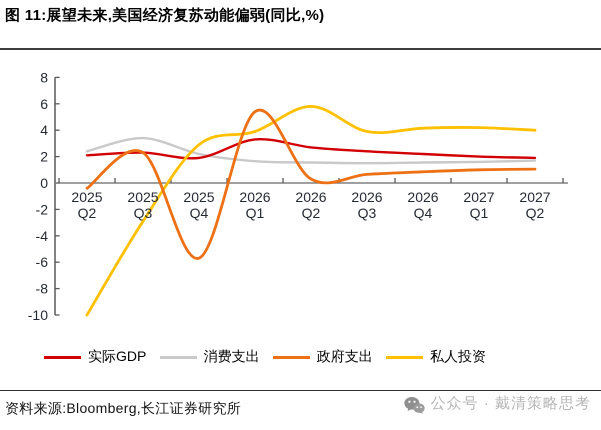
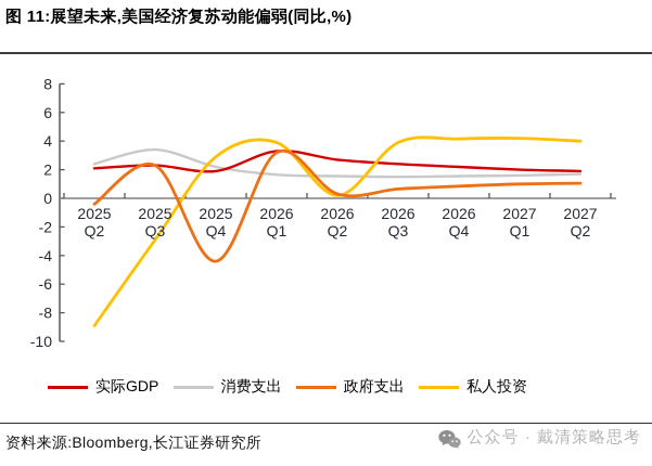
私人投资/2025 Q2: -10.0 -> -8.9
政府支出/2025 Q4: -5.7 -> -4.4
政府支出/2026 Q1: 5.4 -> 3.2
私人投资/2026 Q2: 5.8 -> 0.2
